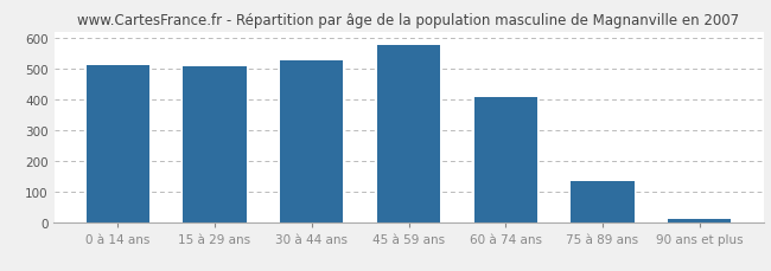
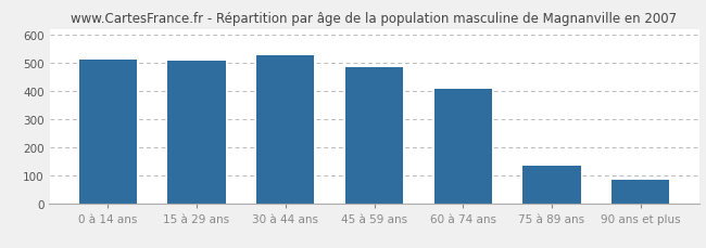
45 à 59 ans: 578 -> 485
90 ans et plus: 10 -> 85
